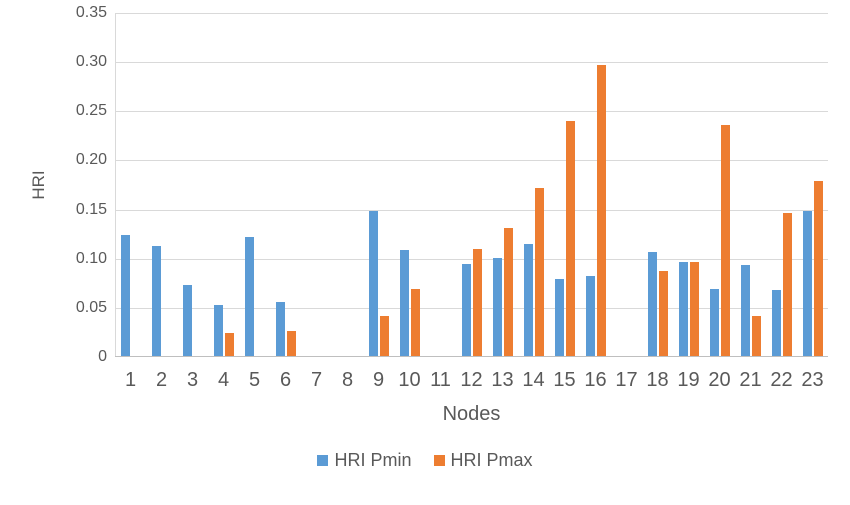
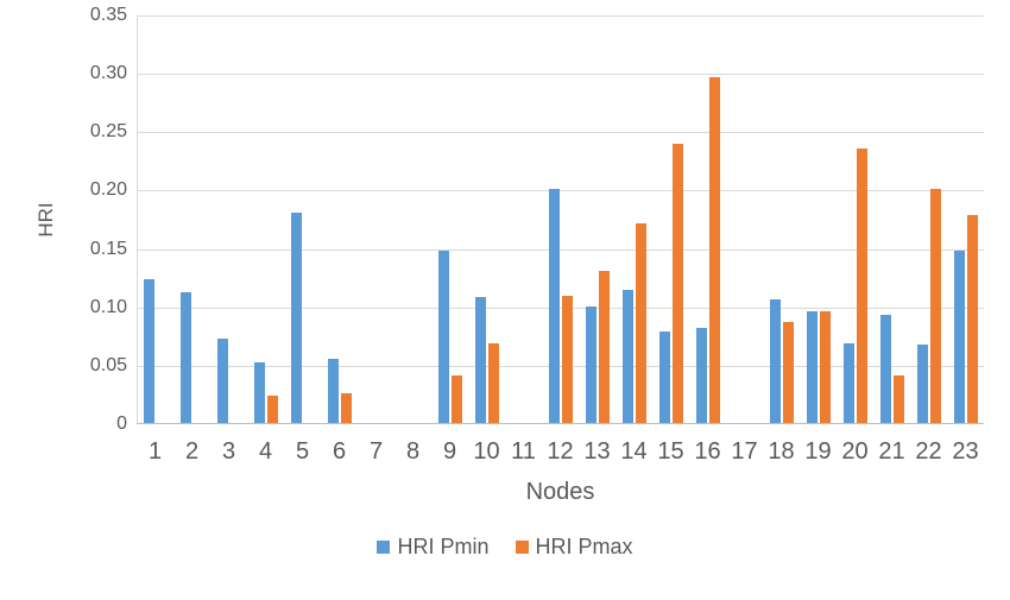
HRI Pmin/5: 0.12 -> 0.18
HRI Pmin/12: 0.09 -> 0.20
HRI Pmax/22: 0.15 -> 0.20
